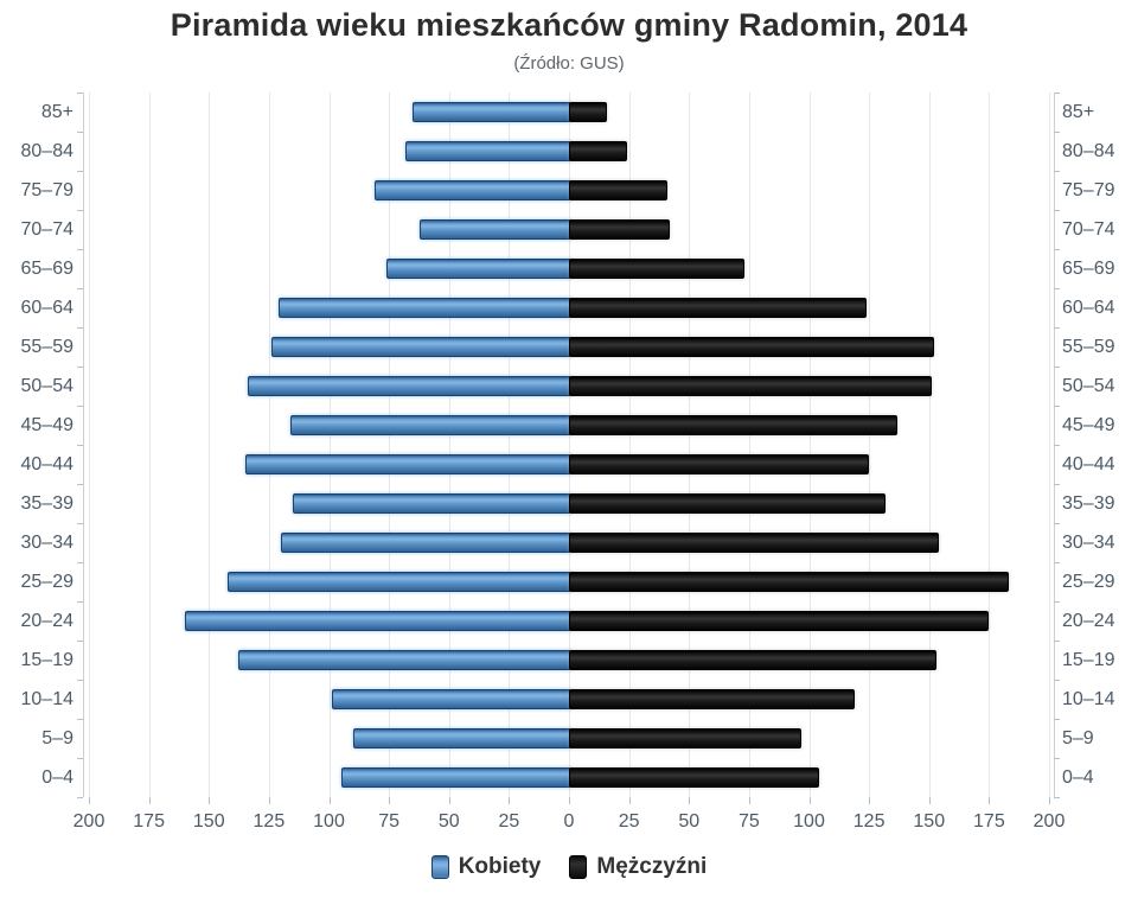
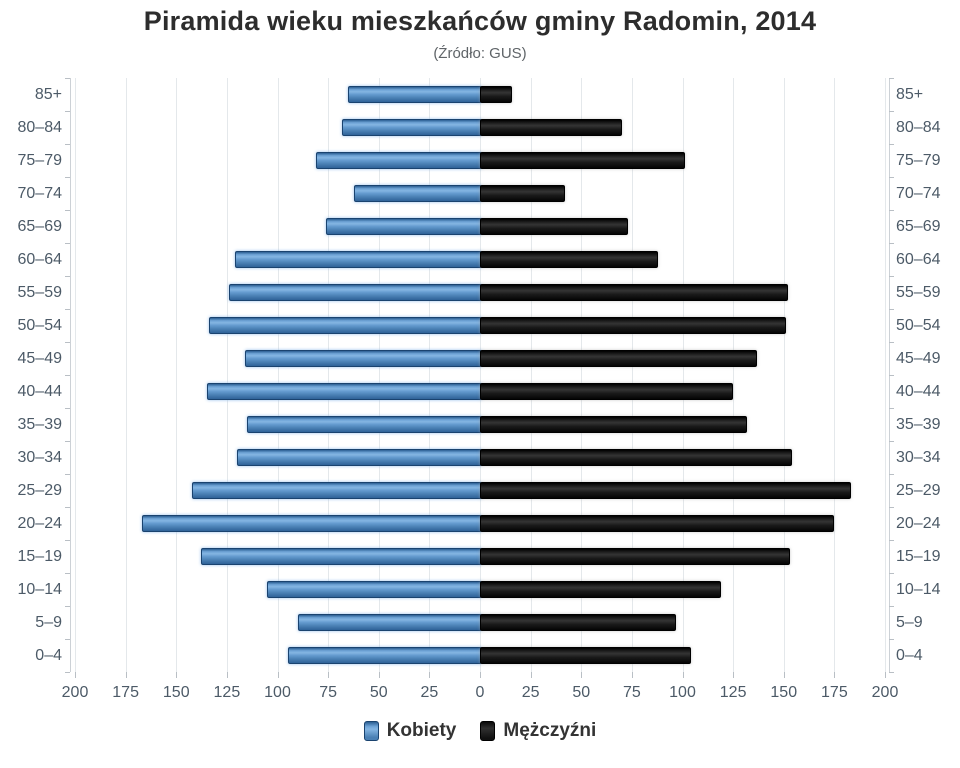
Mężczyźni/80–84: 23 -> 69
Mężczyźni/75–79: 40 -> 100
Mężczyźni/60–64: 123 -> 87
Kobiety/20–24: 160 -> 167
Kobiety/10–14: 99 -> 105
